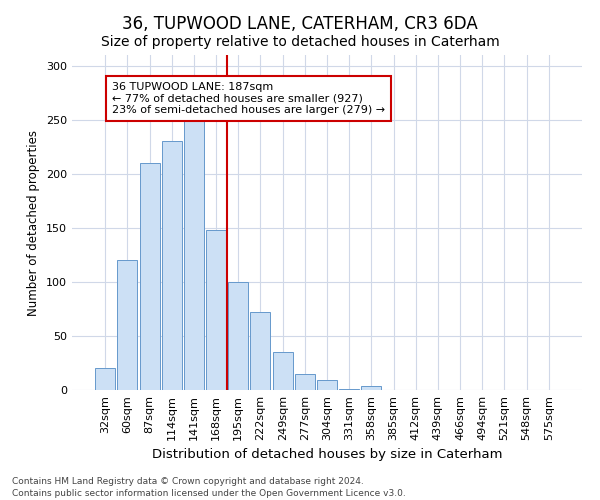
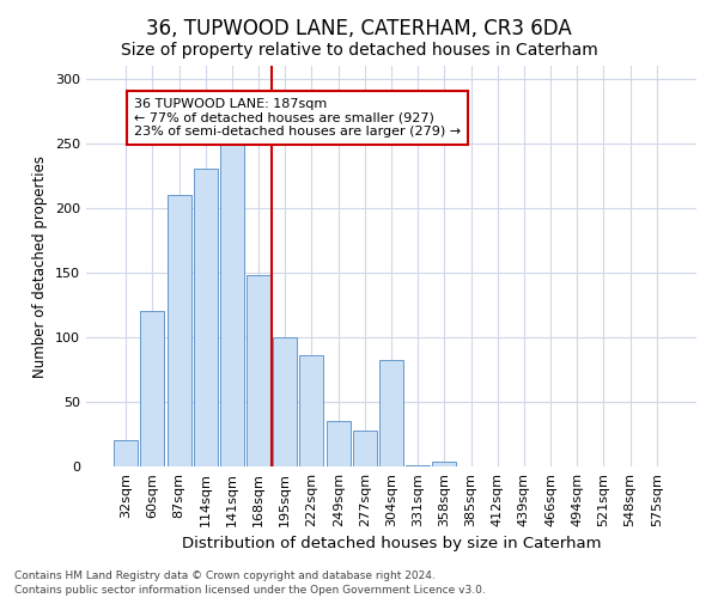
222sqm: 72 -> 86
277sqm: 15 -> 28
304sqm: 9 -> 82
